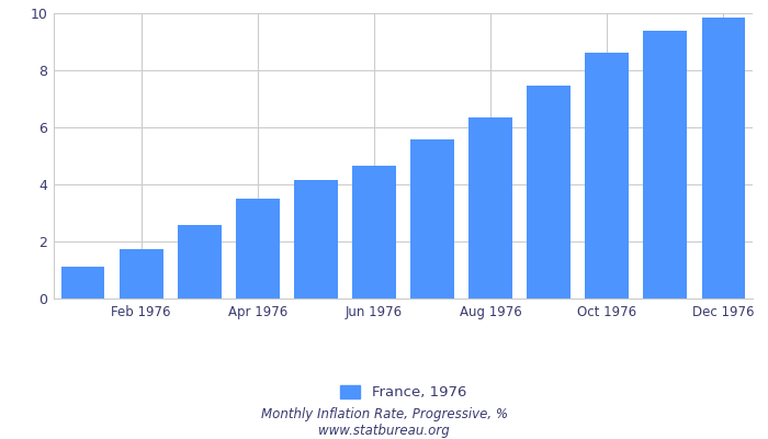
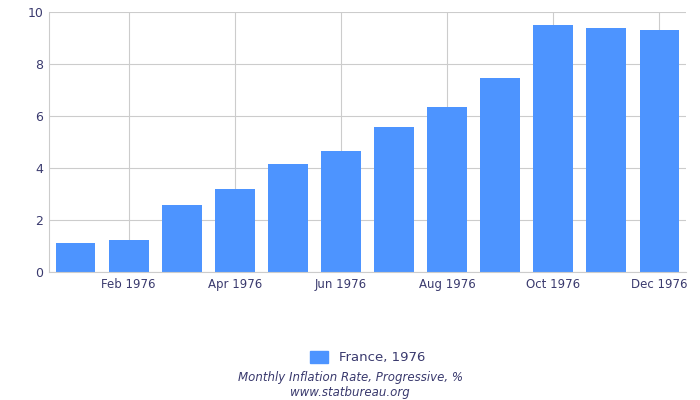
Feb 1976: 1.75 -> 1.25
Apr 1976: 3.50 -> 3.20
Oct 1976: 8.60 -> 9.50
Dec 1976: 9.85 -> 9.30
